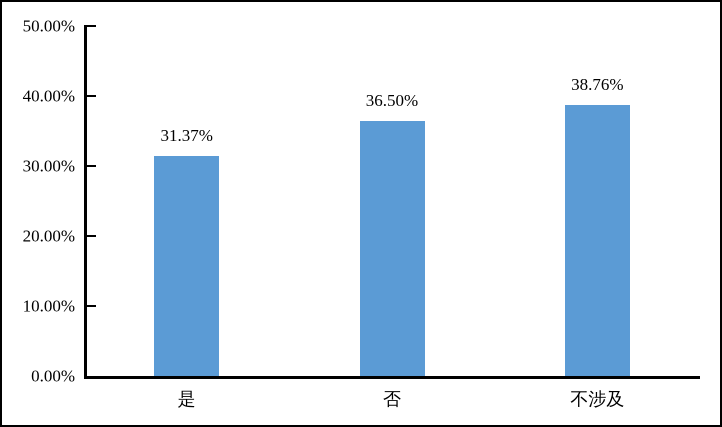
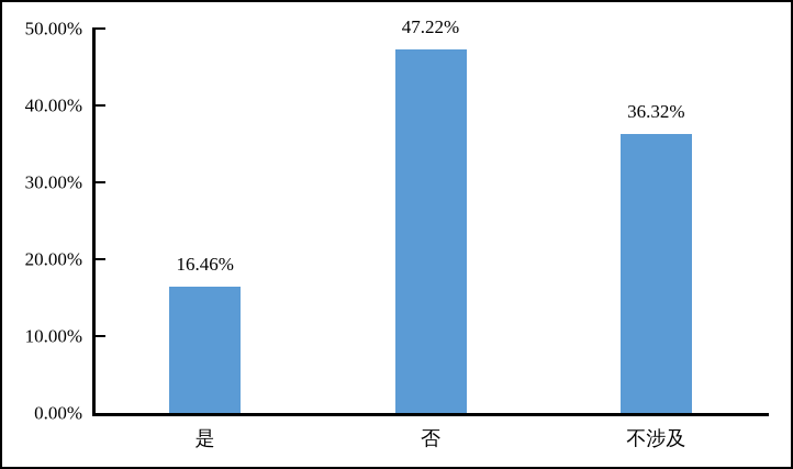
是: 31.37% -> 16.46%
否: 36.50% -> 47.22%
不涉及: 38.76% -> 36.32%
